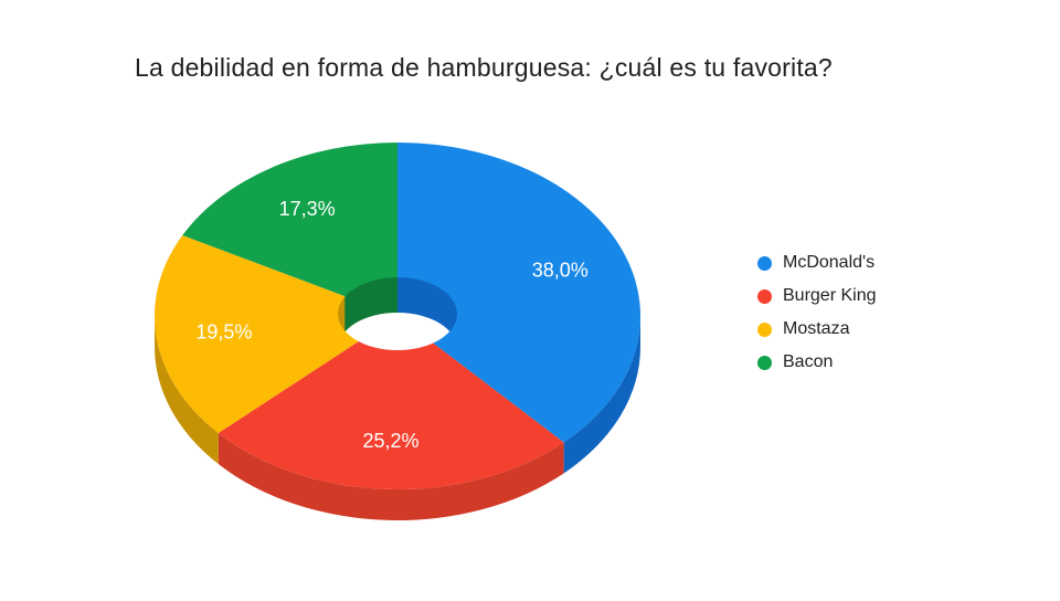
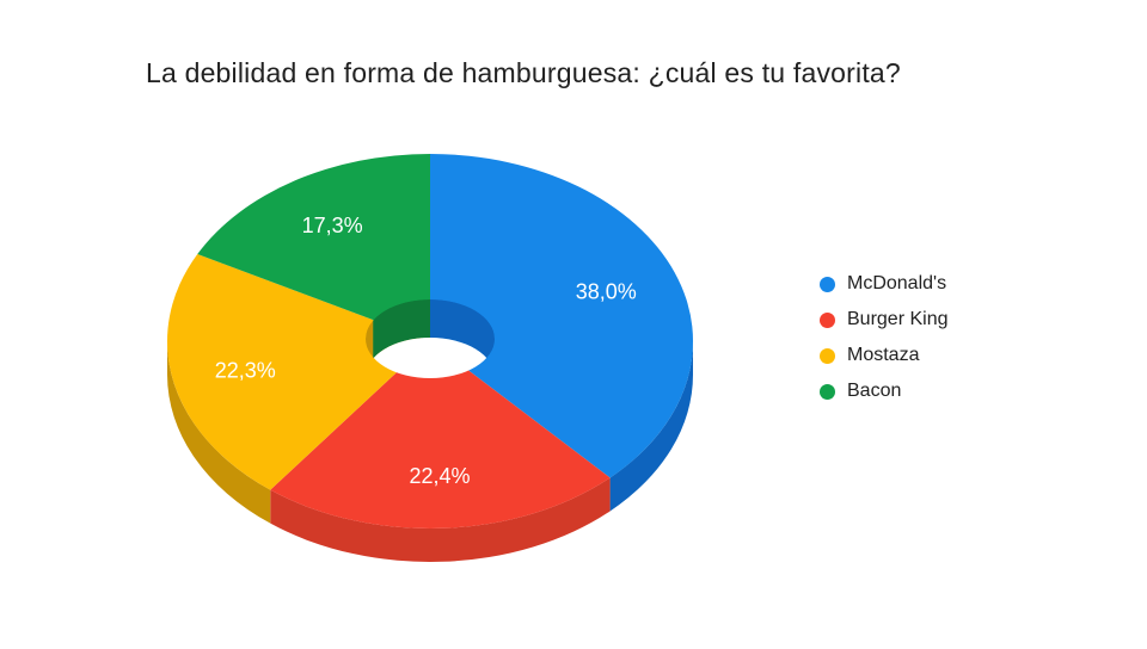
Burger King: 25,2% -> 22,4%
Mostaza: 19,5% -> 22,3%
